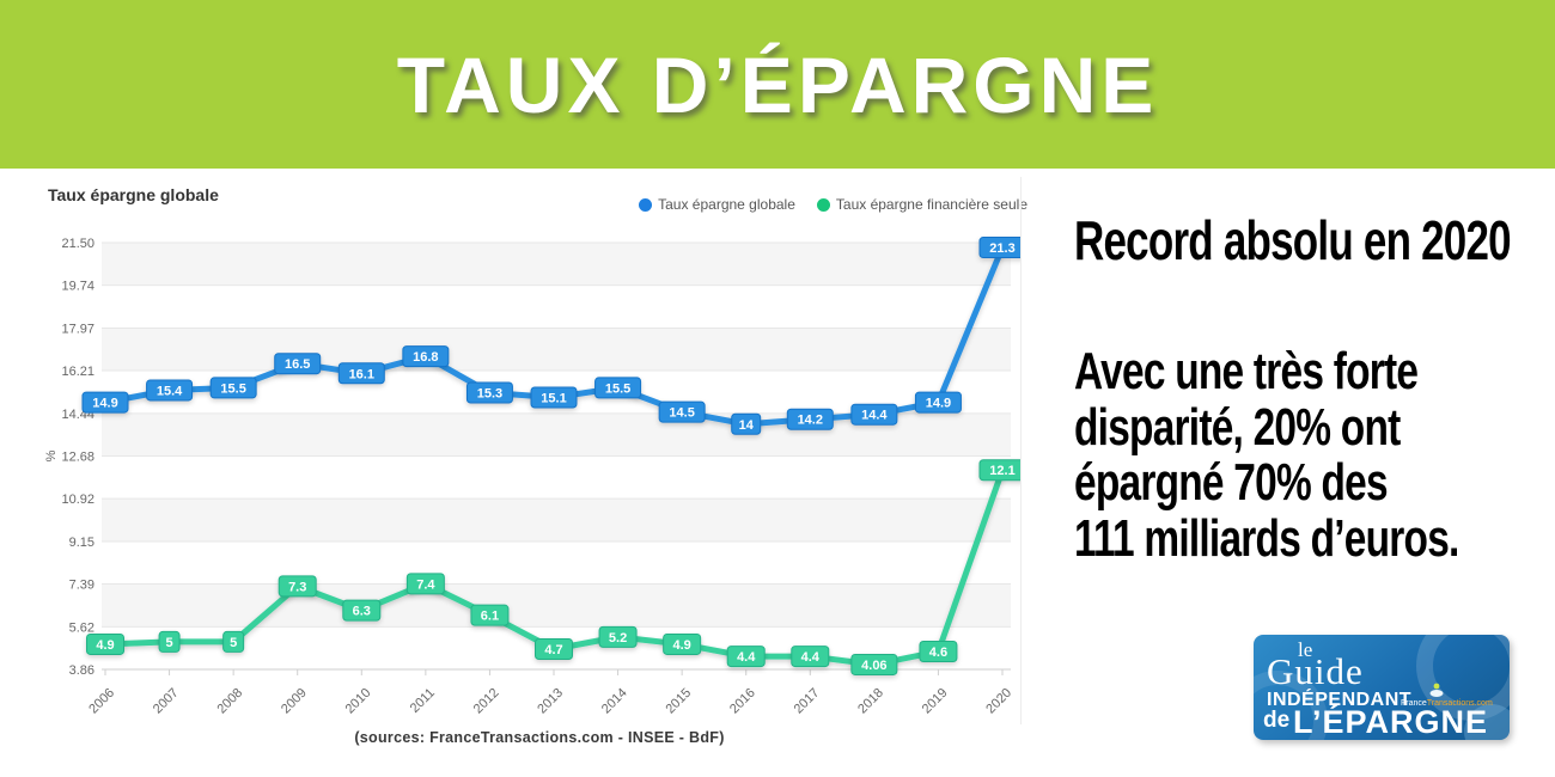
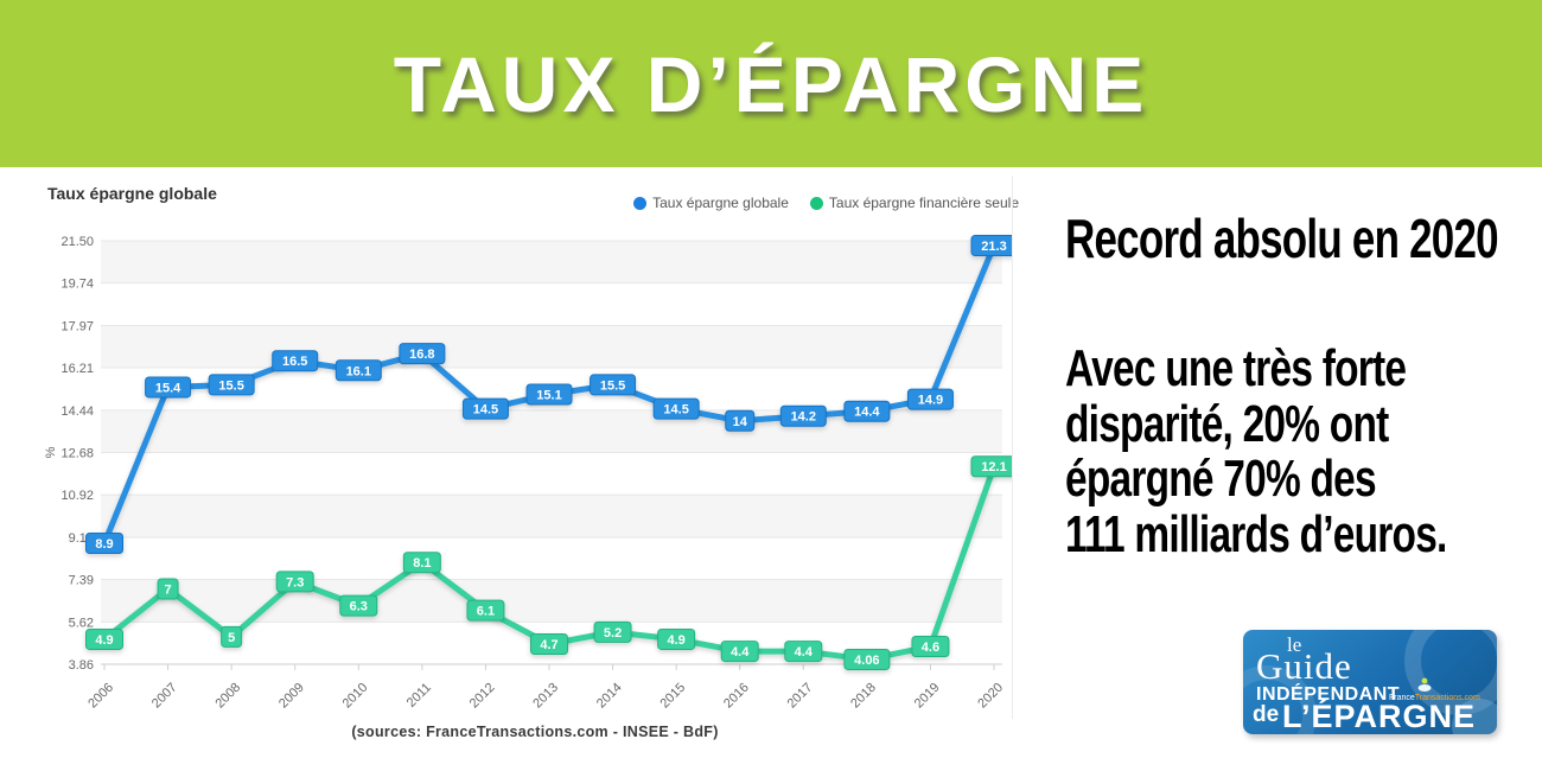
Taux épargne globale/2006: 14.9 -> 8.9
Taux épargne financière seule/2007: 5 -> 7
Taux épargne financière seule/2011: 7.4 -> 8.1
Taux épargne globale/2012: 15.3 -> 14.5
